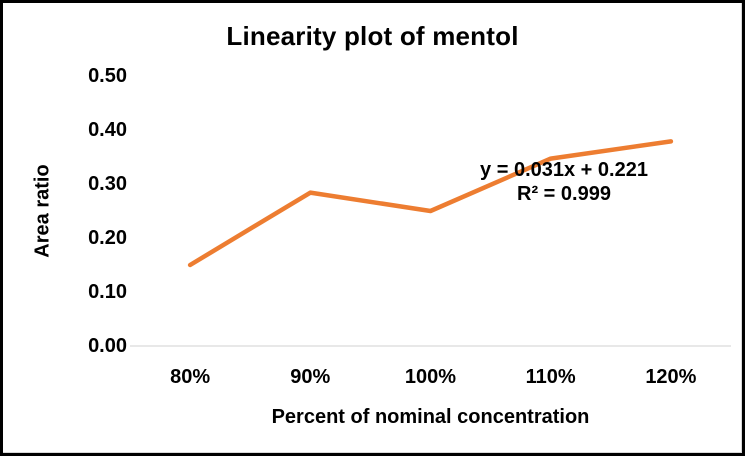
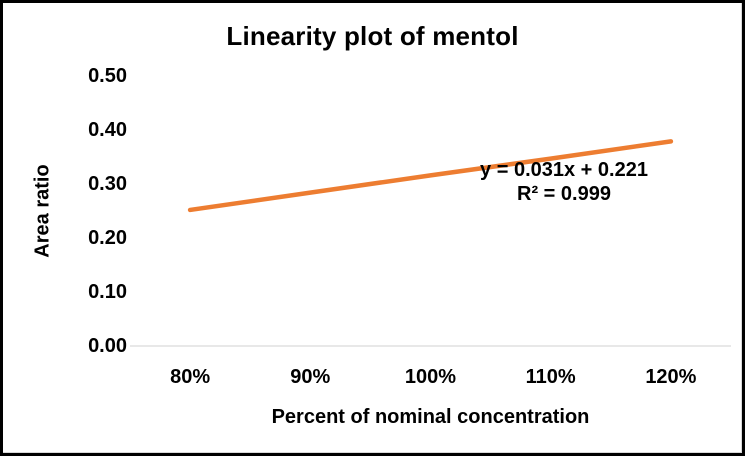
80%: 0.15 -> 0.25
100%: 0.25 -> 0.32
